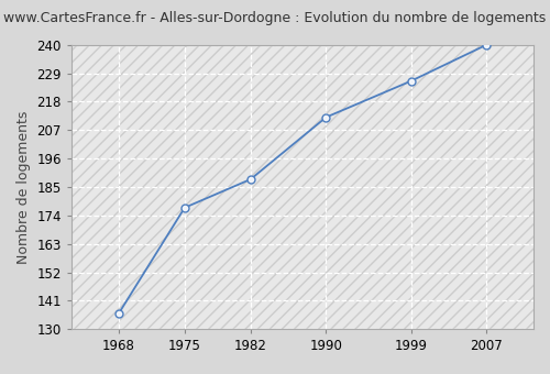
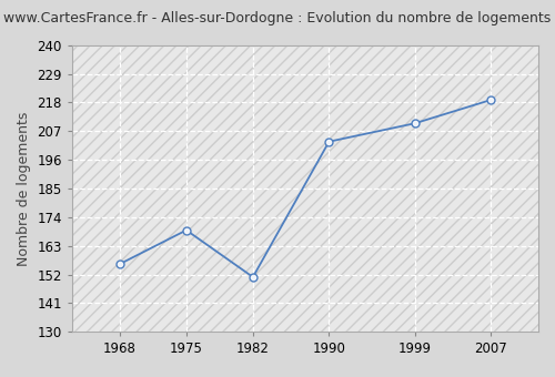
1968: 136 -> 156
1975: 177 -> 169
1982: 188 -> 151
1990: 212 -> 203
1999: 226 -> 210
2007: 240 -> 219
